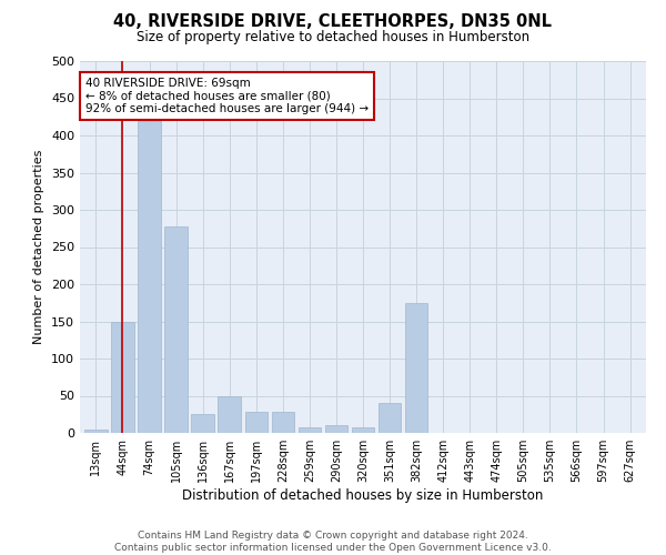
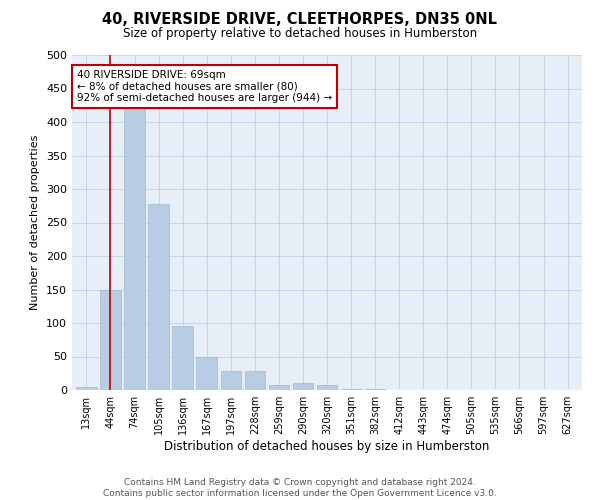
136sqm: 26 -> 95
351sqm: 40 -> 1
382sqm: 174 -> 1
